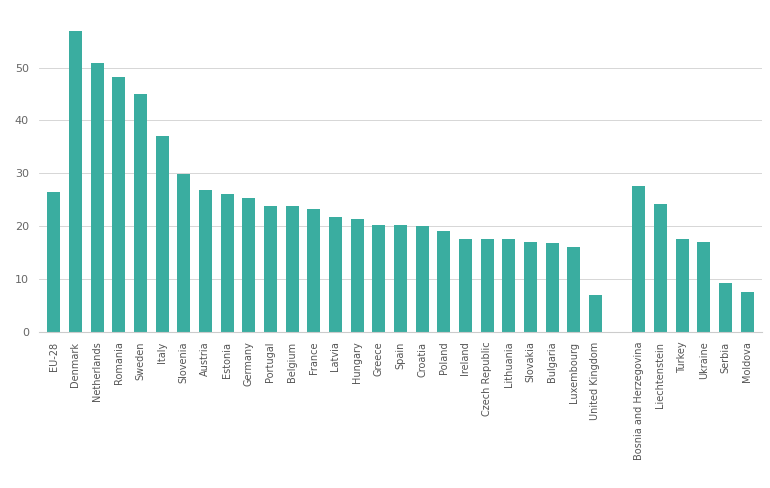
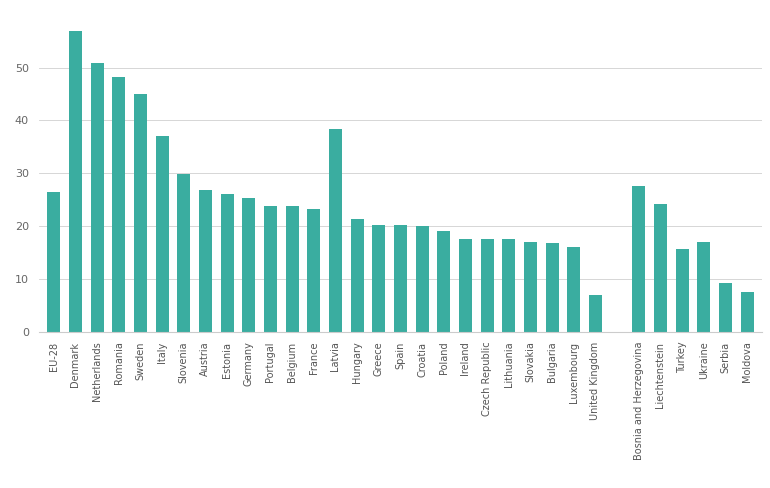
Latvia: 21.8 -> 38.4
Turkey: 17.5 -> 15.6
